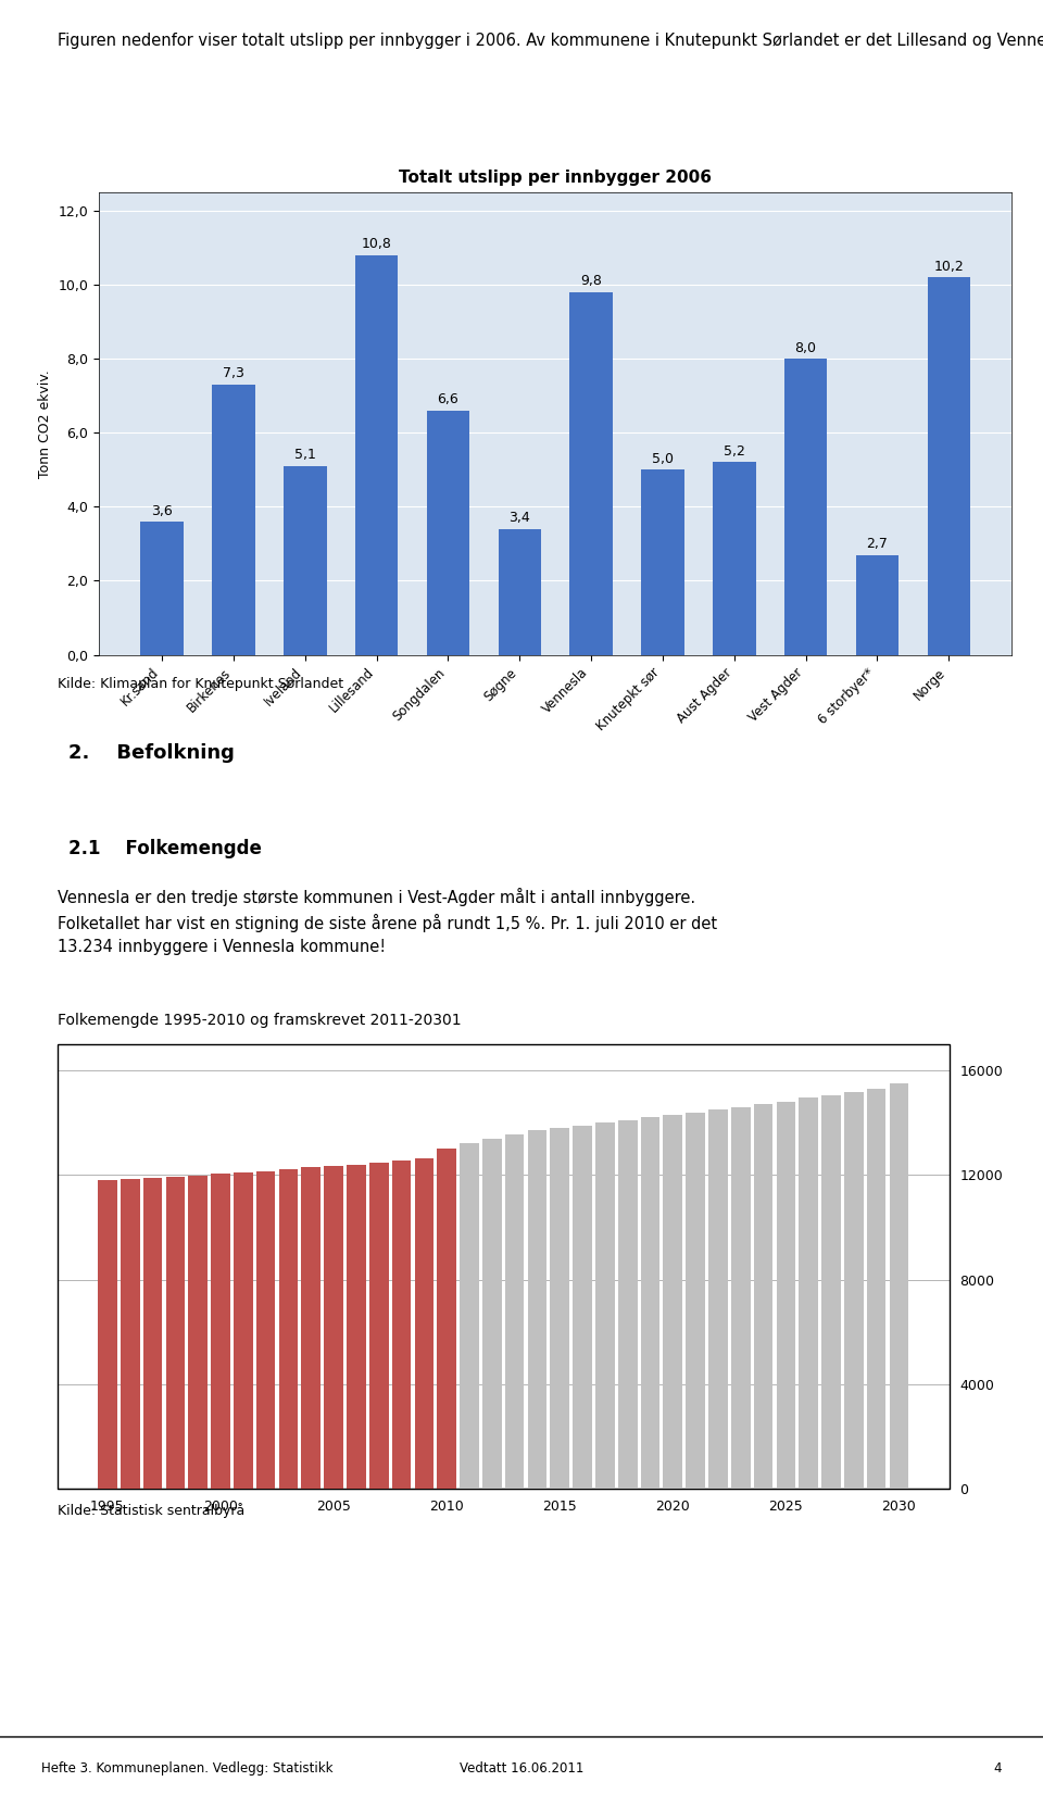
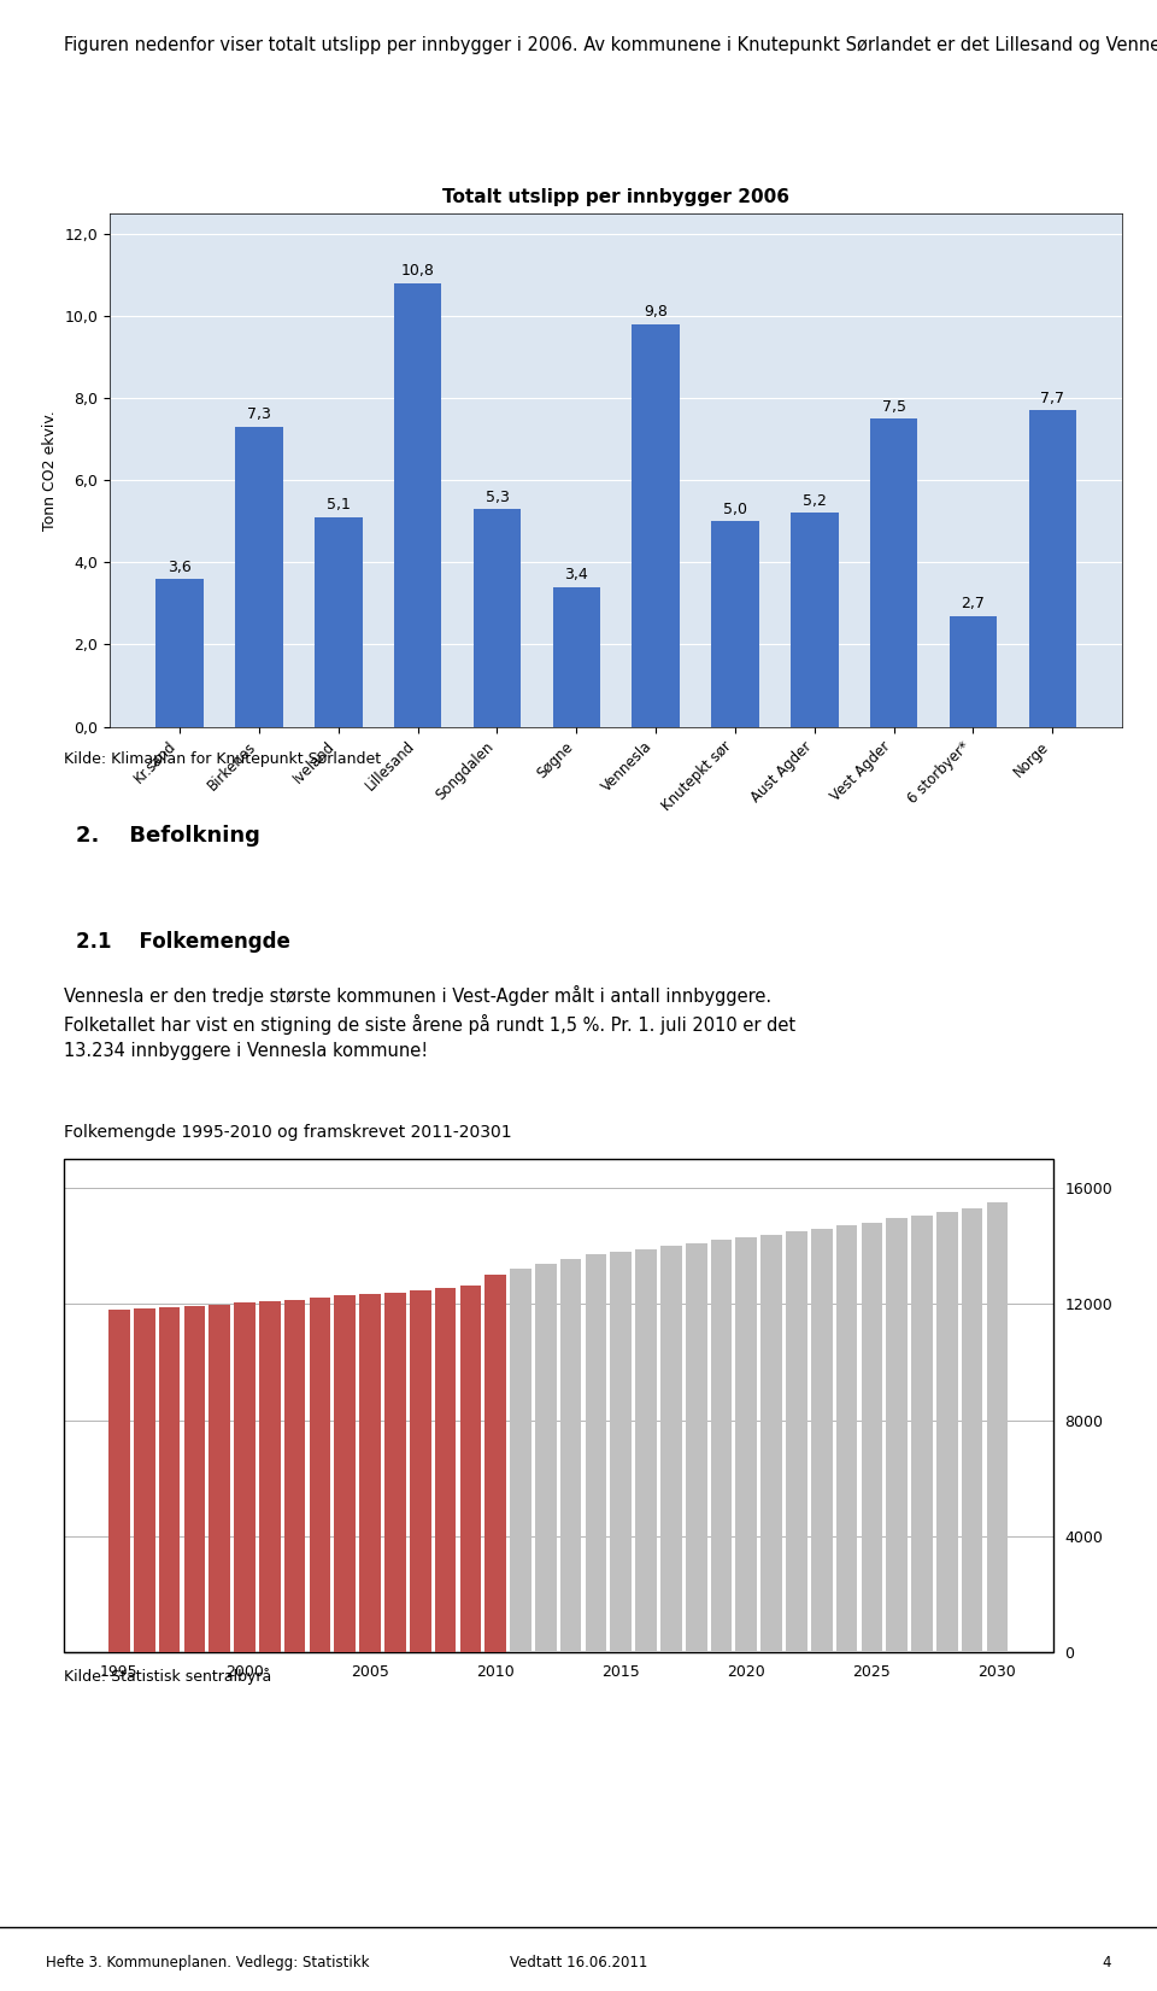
Totalt utslipp per innbygger 2006/Songdalen: 6,6 -> 5,3
Totalt utslipp per innbygger 2006/Vest Agder: 8,0 -> 7,5
Totalt utslipp per innbygger 2006/Norge: 10,2 -> 7,7
